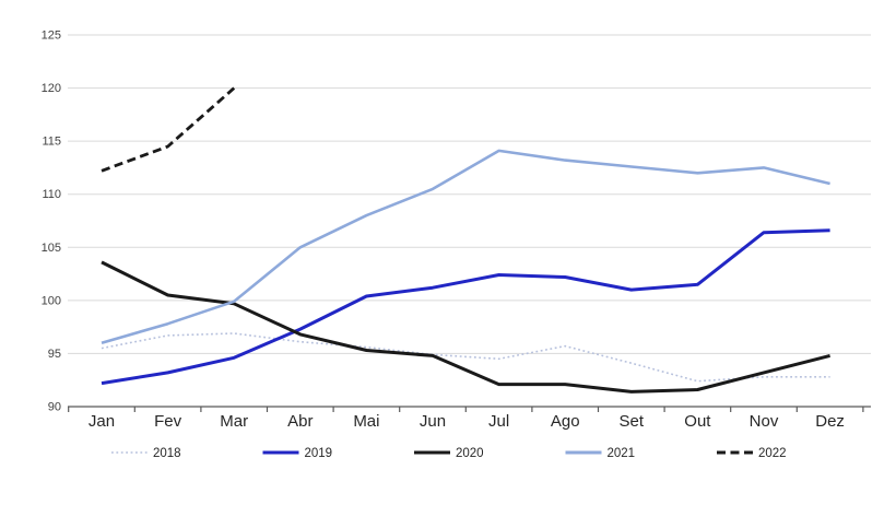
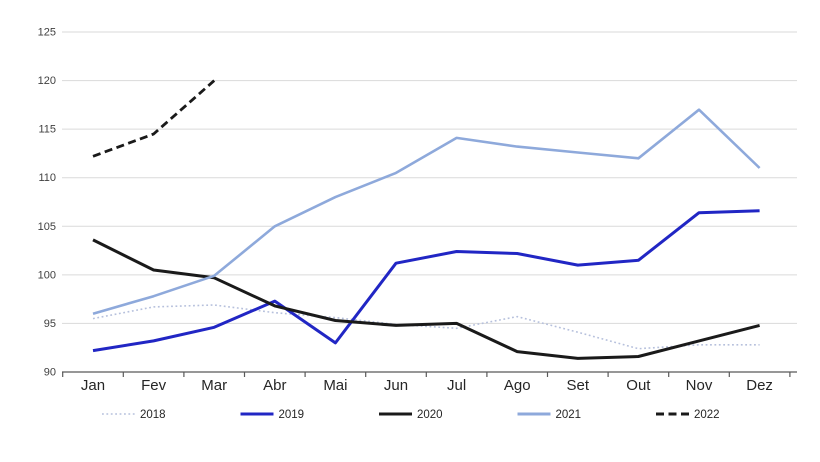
2019/Mai: 100 -> 93
2020/Jul: 92 -> 95
2021/Nov: 112 -> 117
